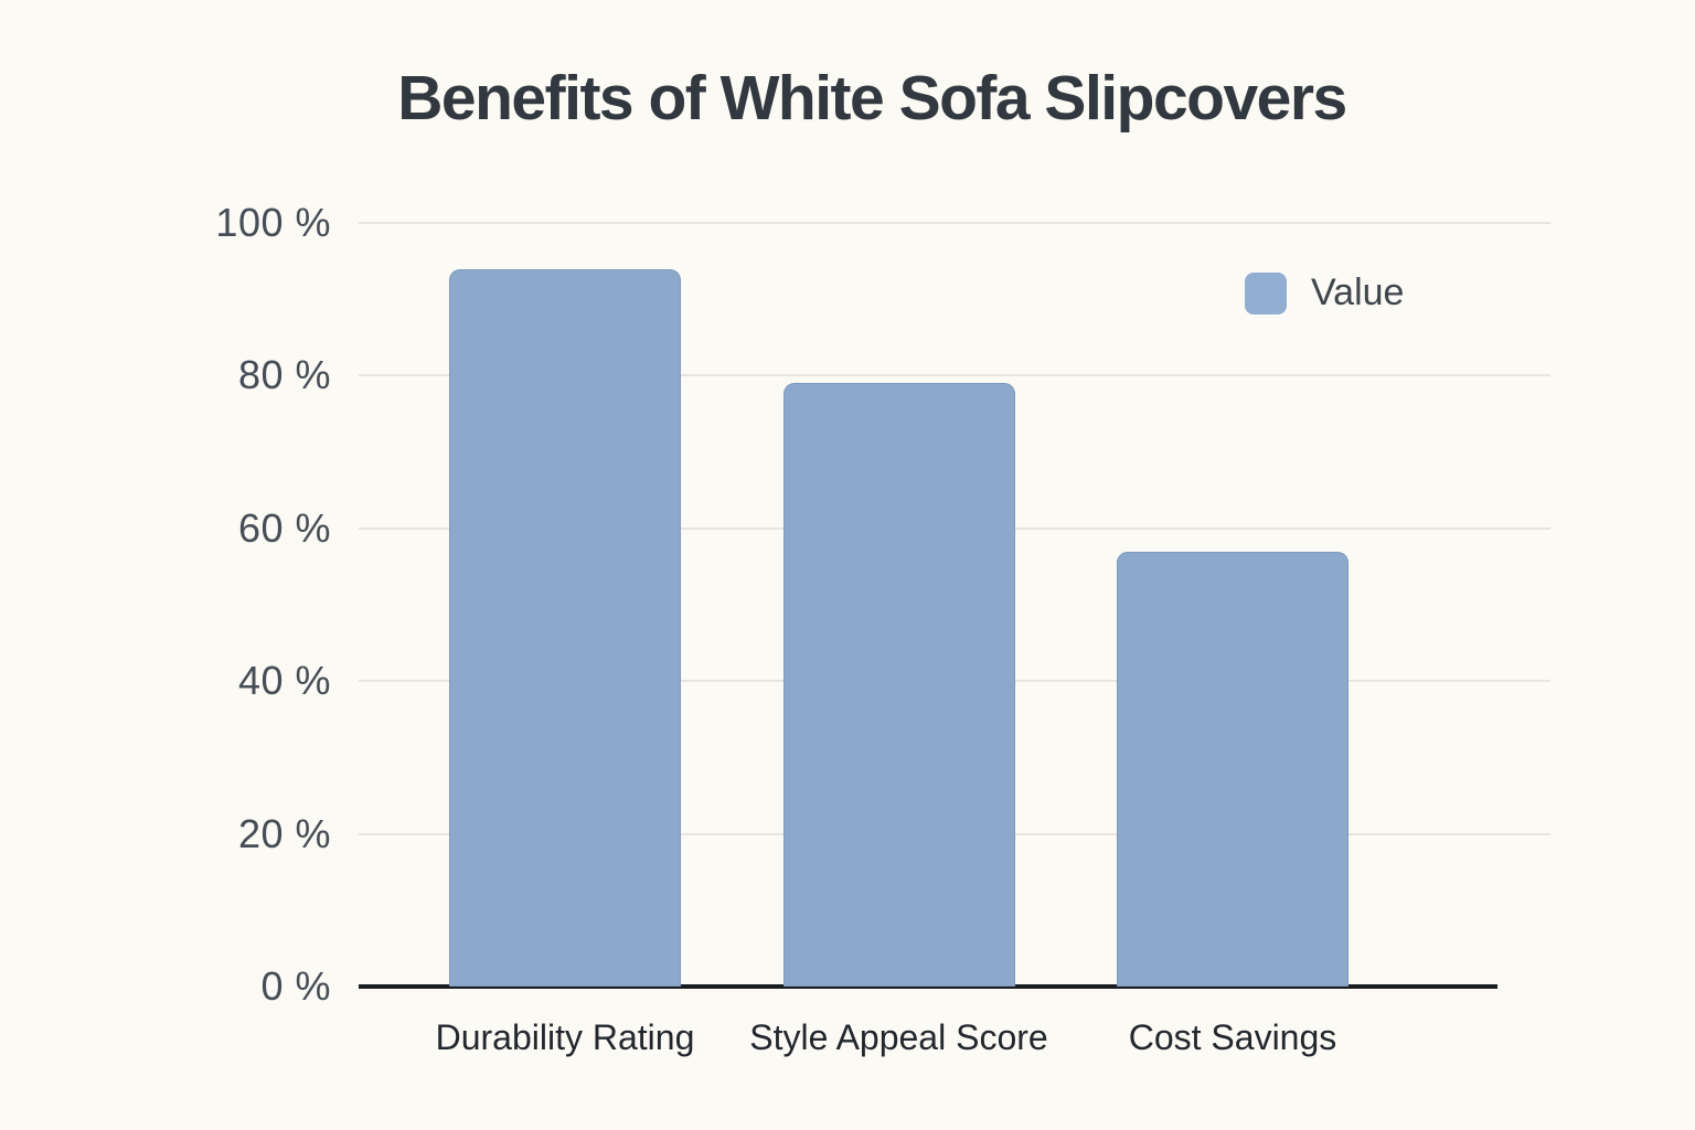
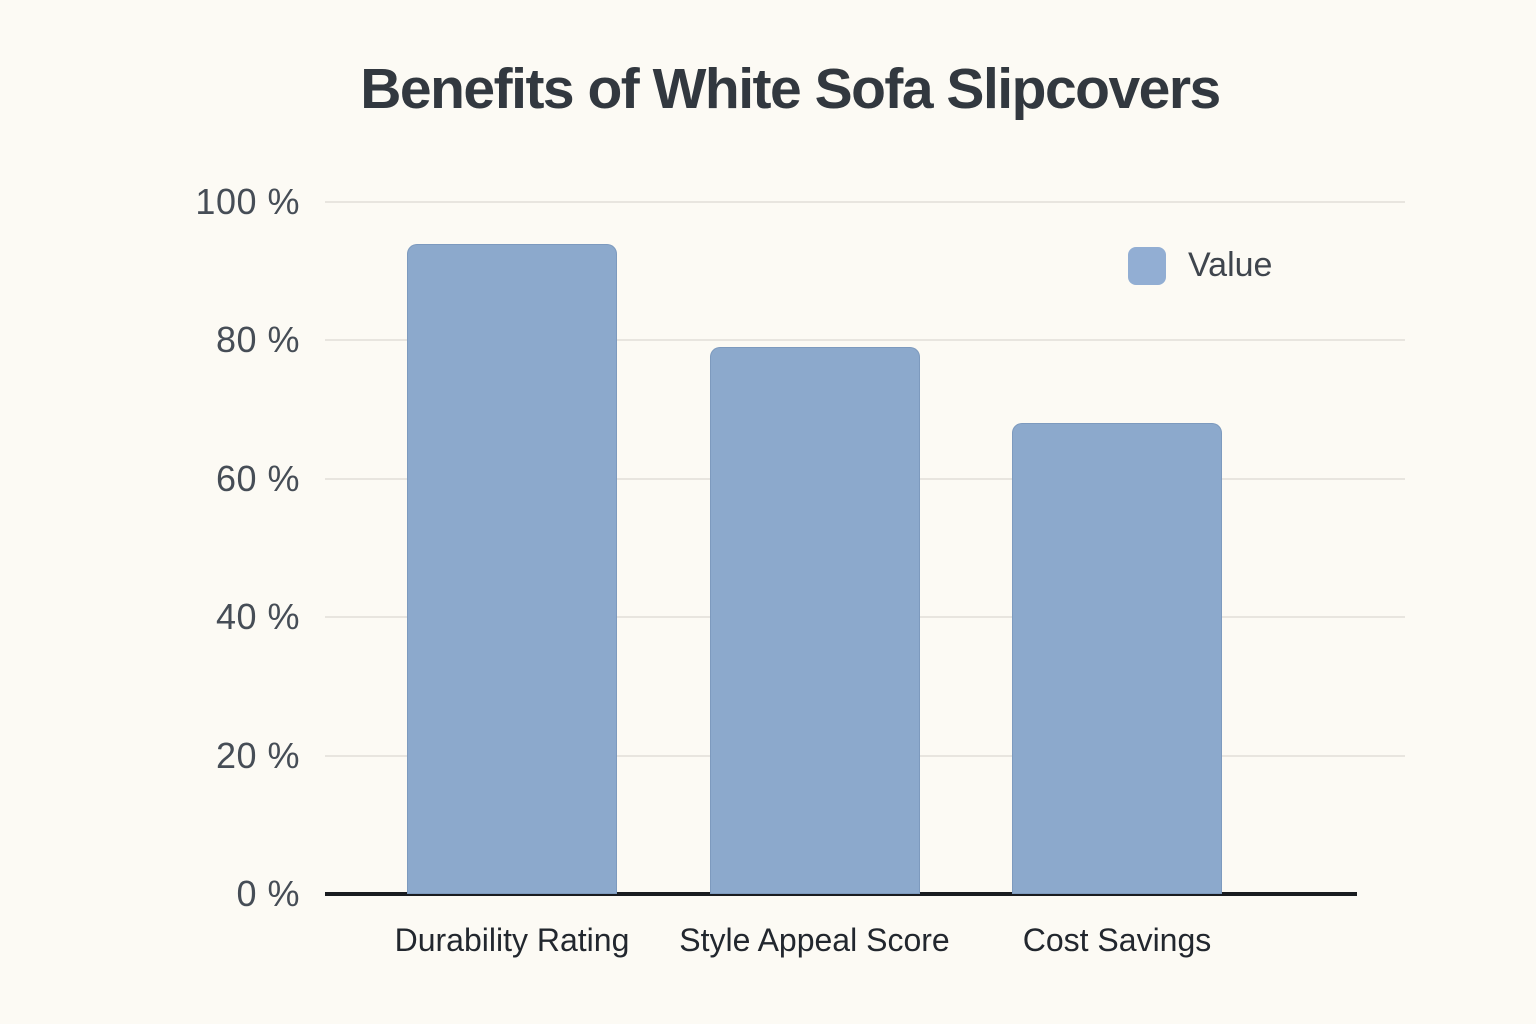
Cost Savings: 57% -> 68%
